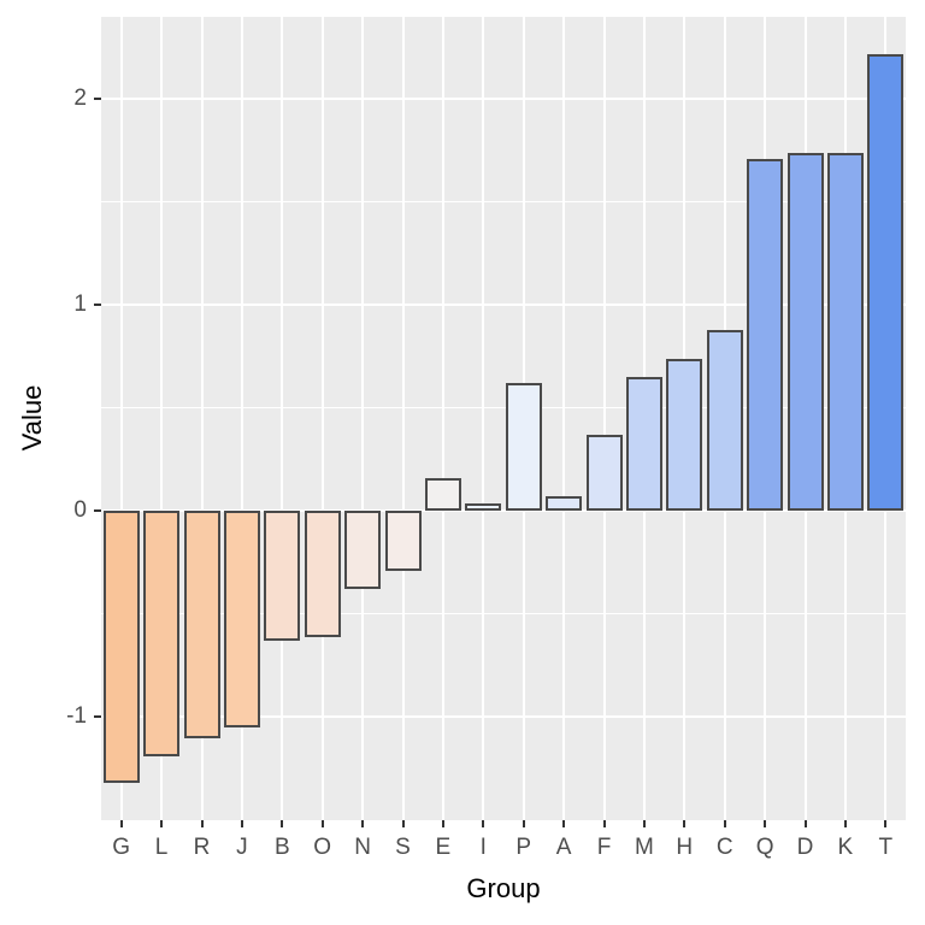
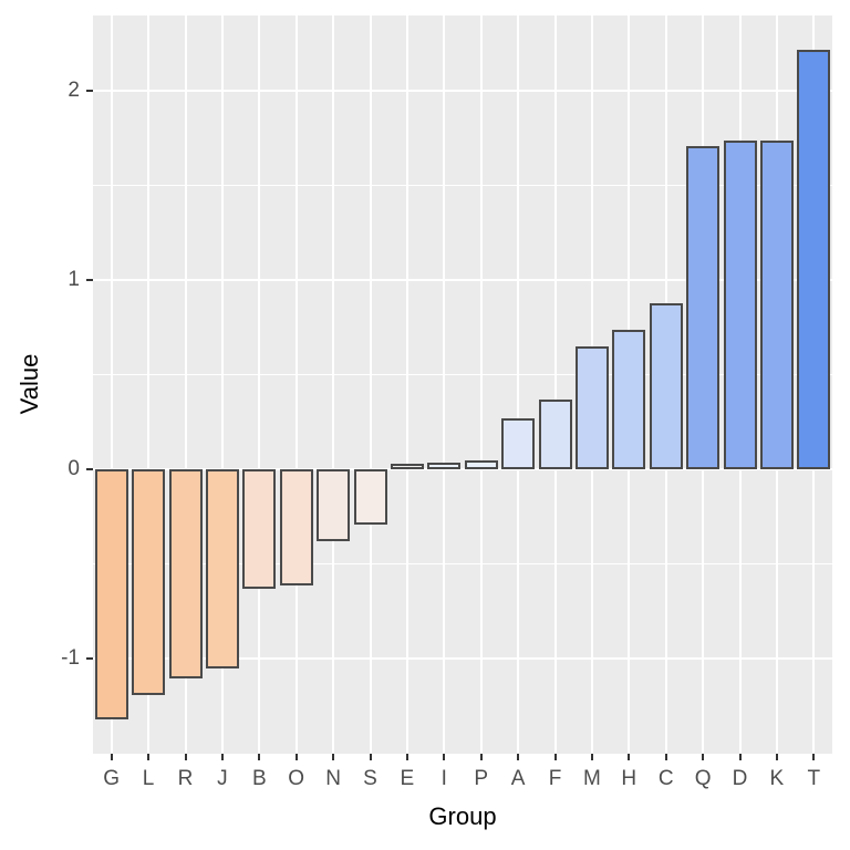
E: 0.16 -> 0.03
P: 0.62 -> 0.05
A: 0.07 -> 0.27
